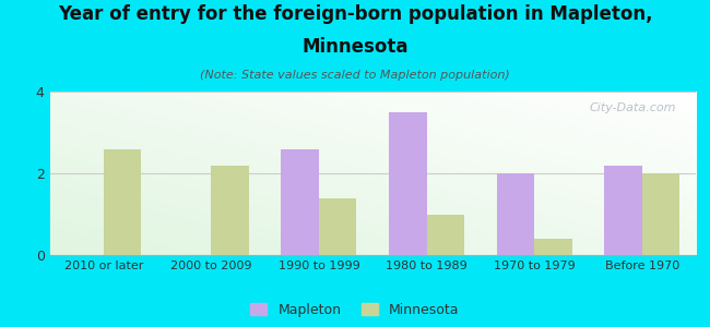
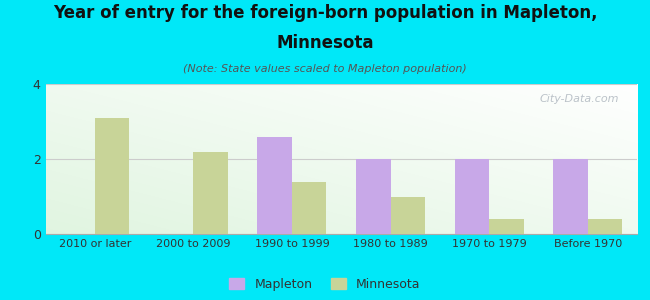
Minnesota/2010 or later: 2.6 -> 3.1
Mapleton/1980 to 1989: 3.5 -> 2.0
Mapleton/Before 1970: 2.2 -> 2.0
Minnesota/Before 1970: 2.0 -> 0.4
